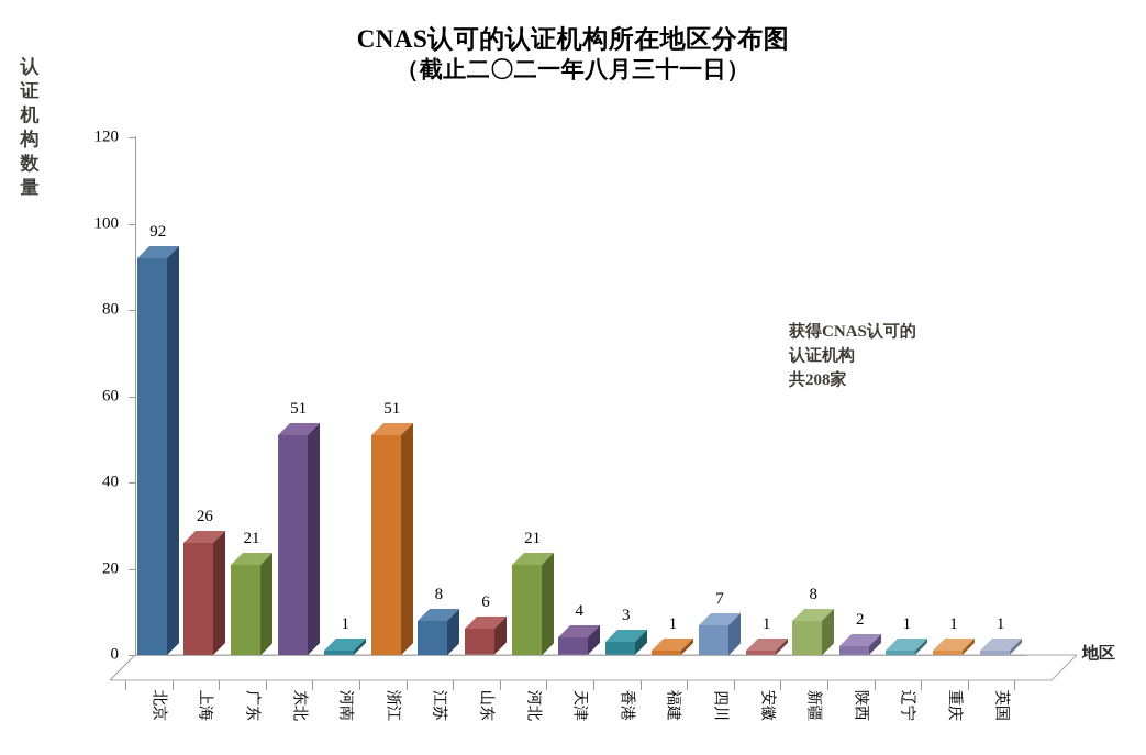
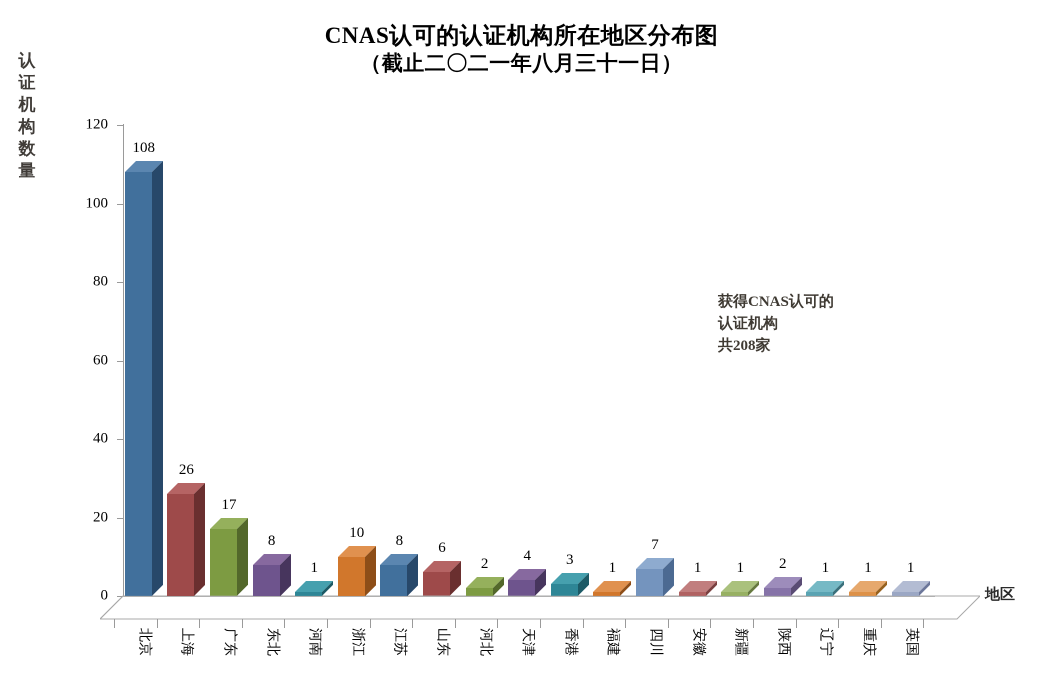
北京: 92 -> 108
广东: 21 -> 17
东北: 51 -> 8
浙江: 51 -> 10
河北: 21 -> 2
新疆: 8 -> 1
